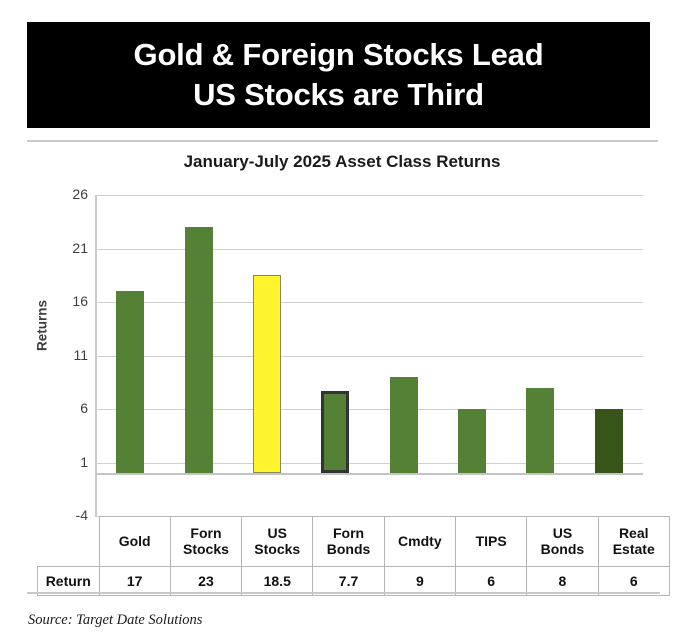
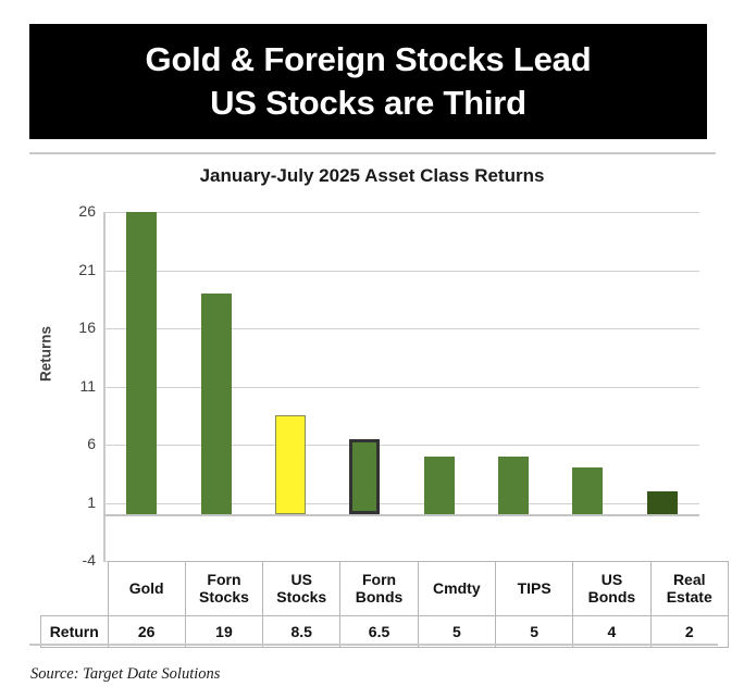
Gold: 17 -> 26
Forn Stocks: 23 -> 19
US Stocks: 18.5 -> 8.5
Forn Bonds: 7.7 -> 6.5
Cmdty: 9 -> 5
TIPS: 6 -> 5
US Bonds: 8 -> 4
Real Estate: 6 -> 2
